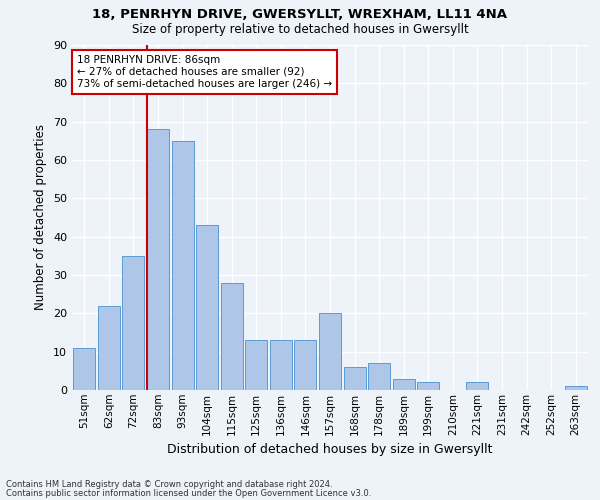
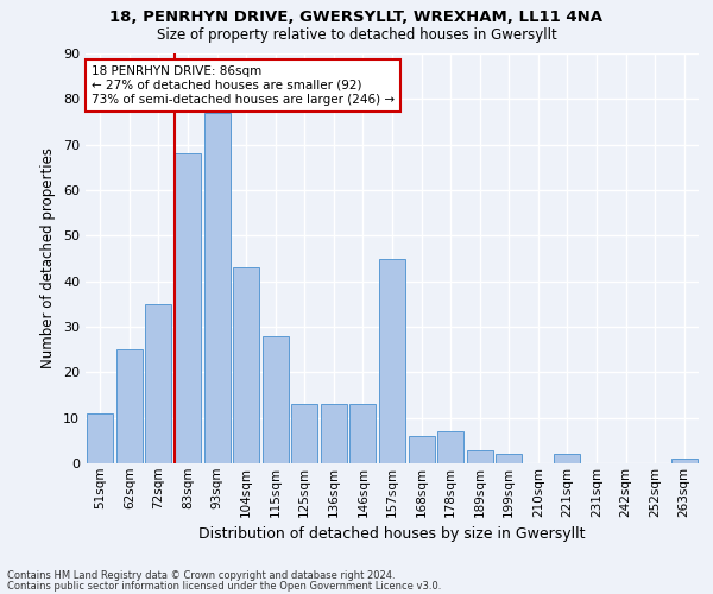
62sqm: 22 -> 25
93sqm: 65 -> 77
157sqm: 20 -> 45
